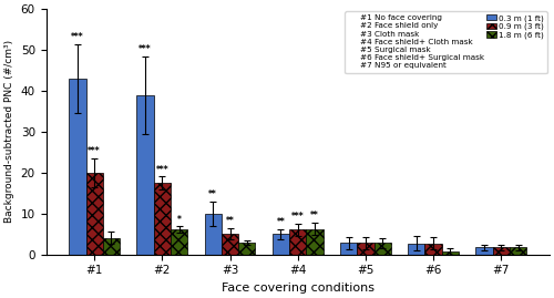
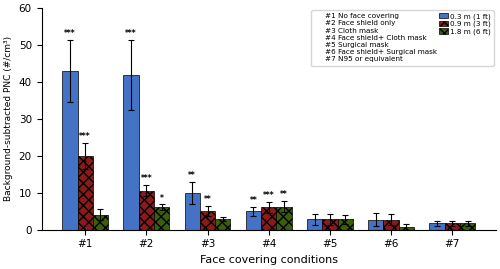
0.3 m (1 ft)/#2: 39.0 -> 42.0
0.9 m (3 ft)/#2: 17.5 -> 10.5
